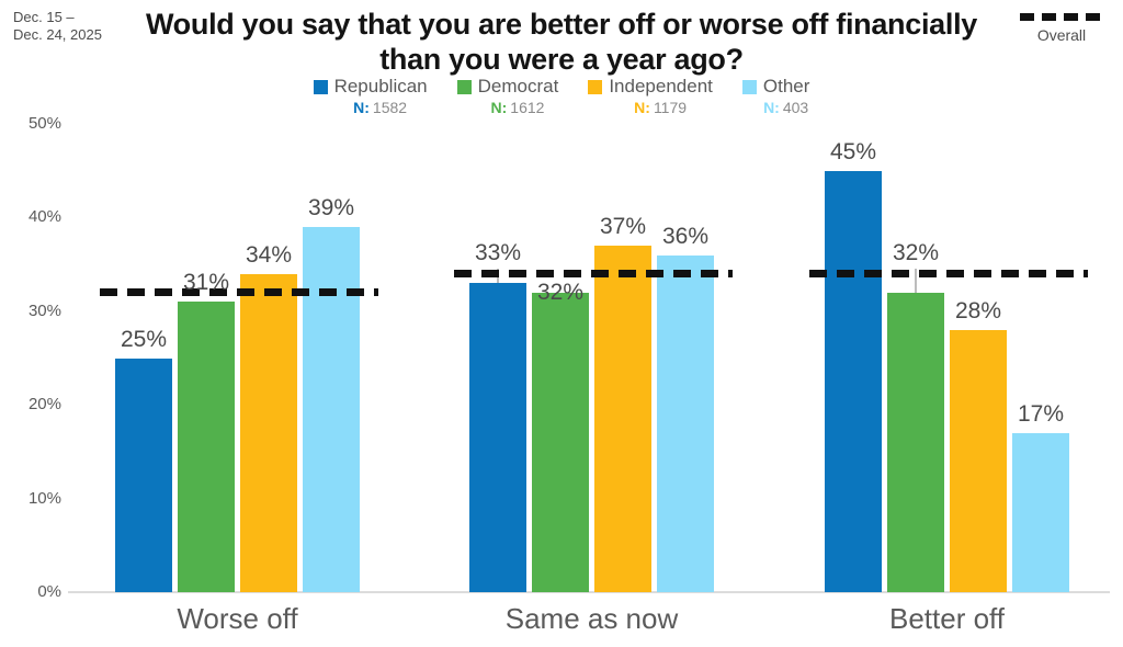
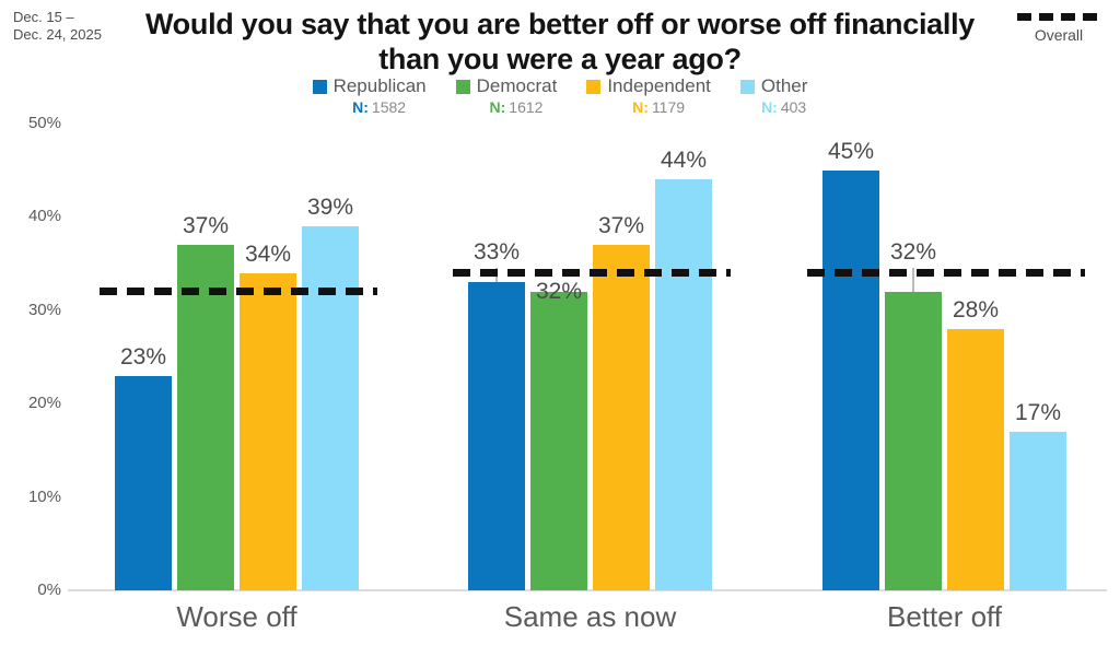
Republican/Worse off: 25% -> 23%
Democrat/Worse off: 31% -> 37%
Other/Same as now: 36% -> 44%
